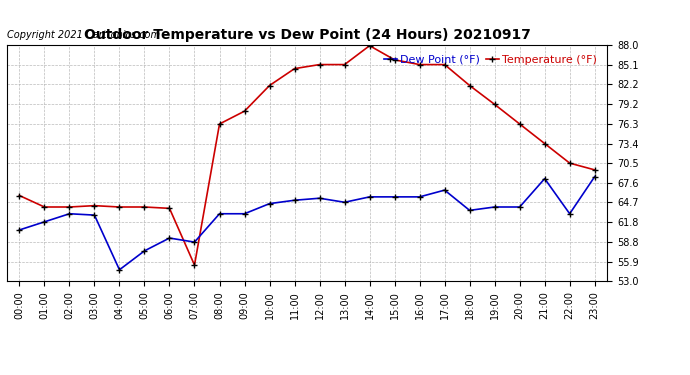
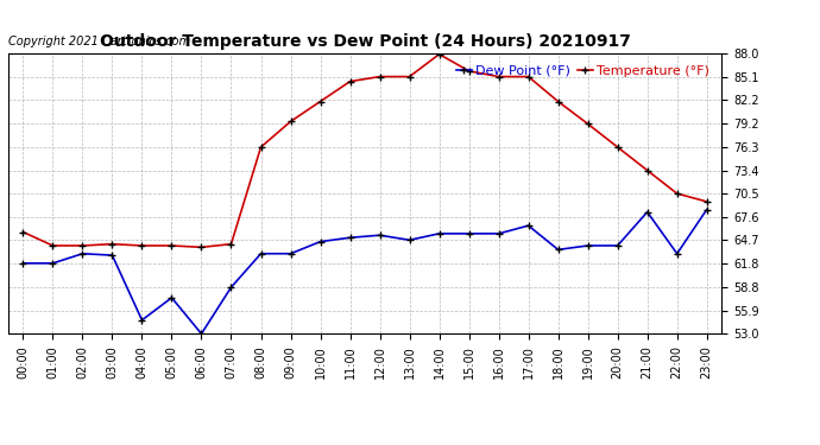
Dew Point (°F)/00:00: 60.6 -> 61.8
Dew Point (°F)/06:00: 59.4 -> 53.0
Temperature (°F)/07:00: 55.4 -> 64.2
Temperature (°F)/09:00: 78.2 -> 79.5
